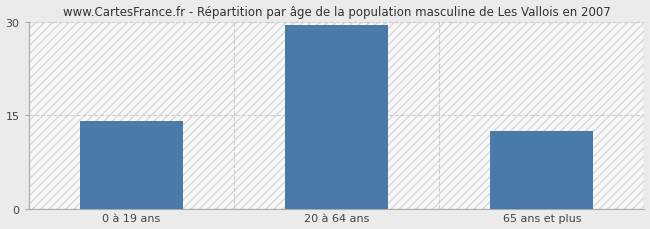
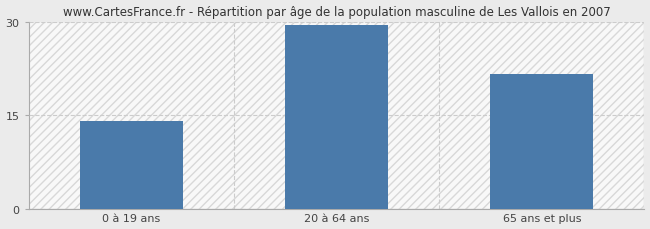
65 ans et plus: 12.5 -> 21.6
